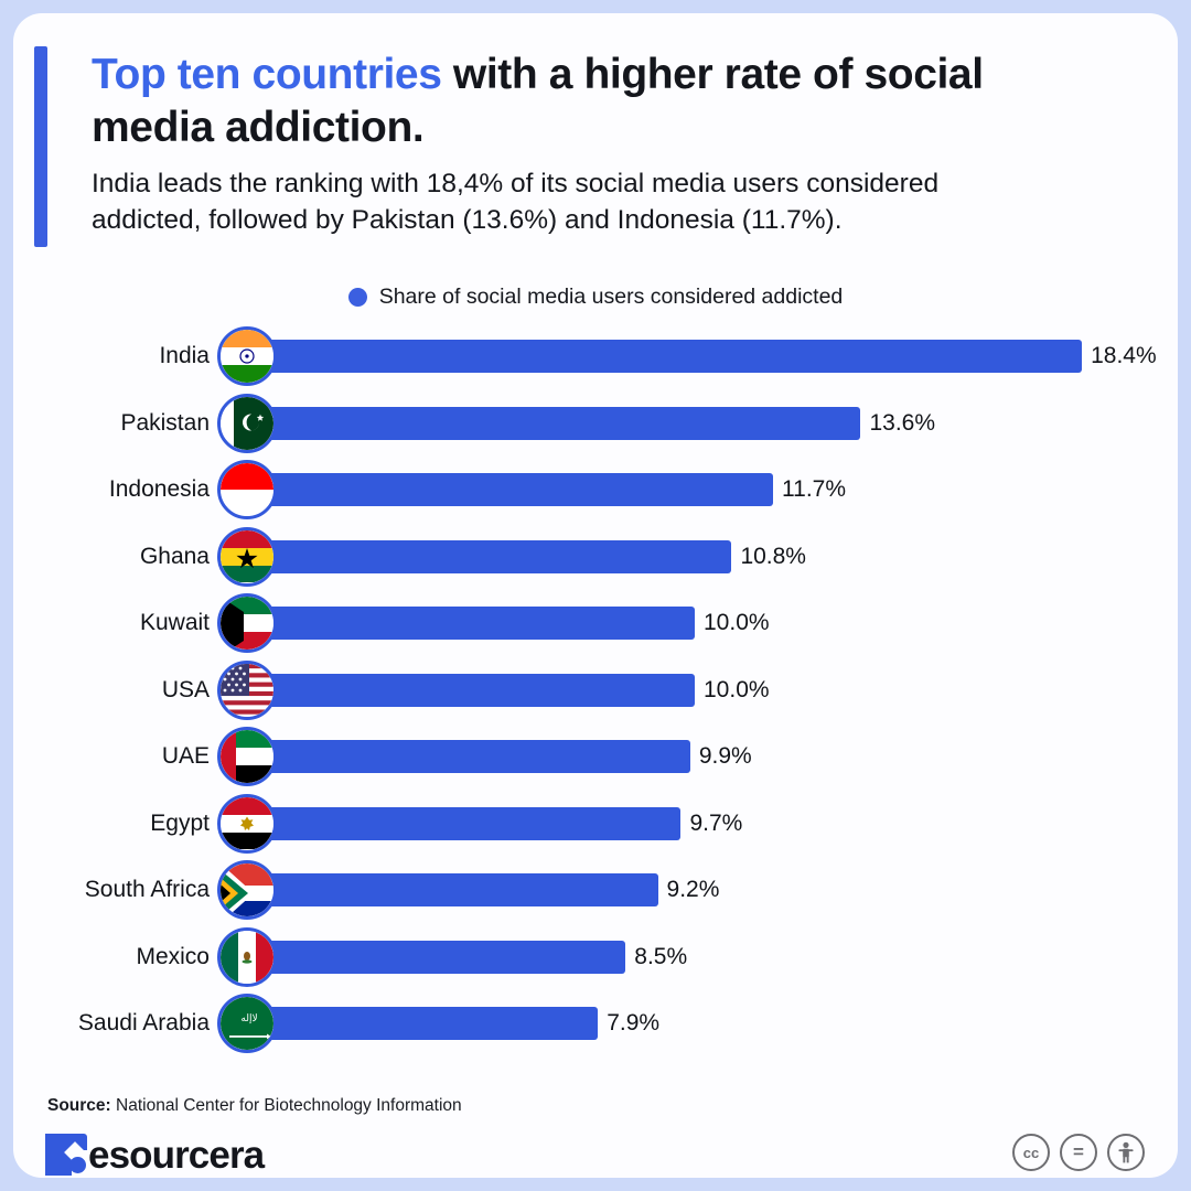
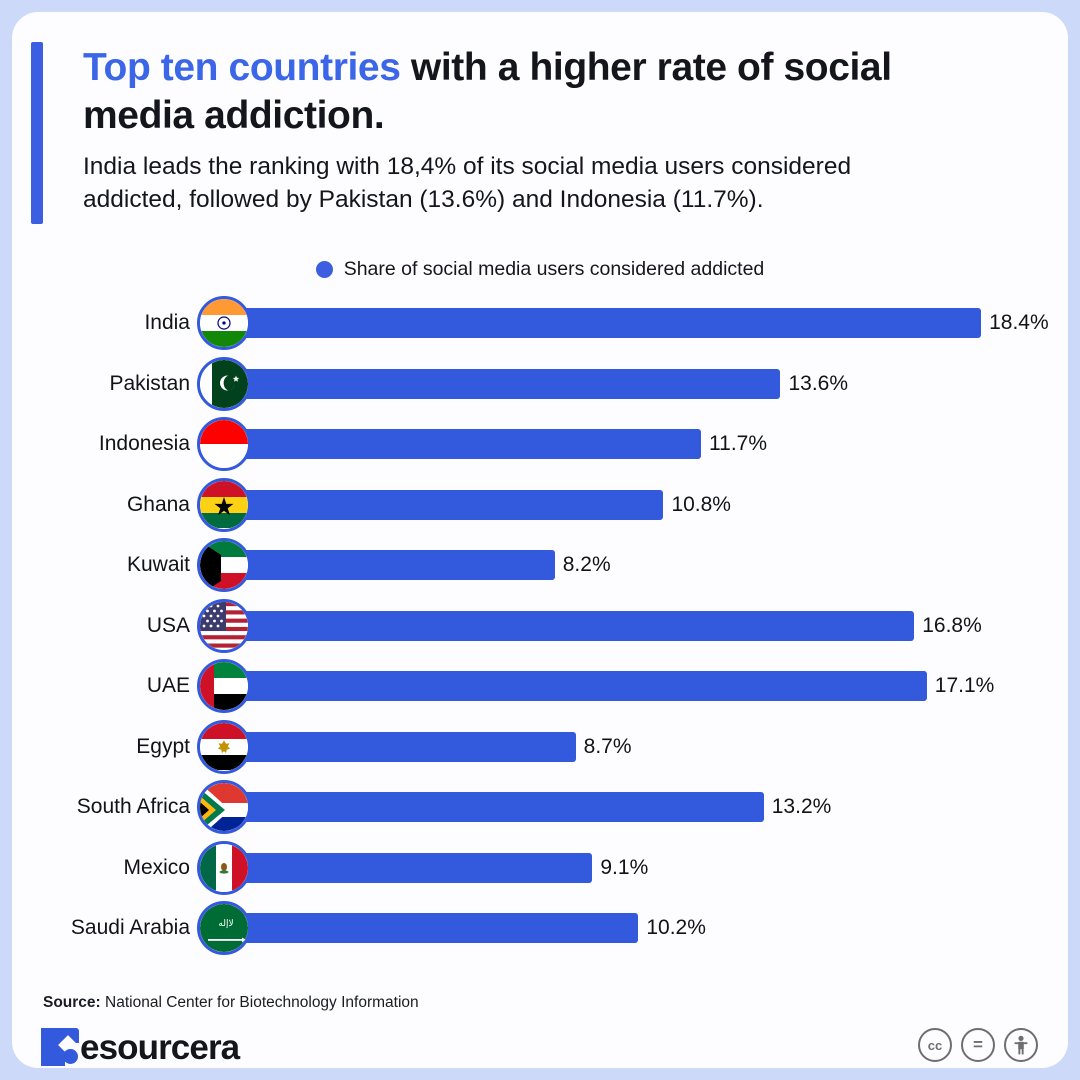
Kuwait: 10.0% -> 8.2%
USA: 10.0% -> 16.8%
UAE: 9.9% -> 17.1%
Egypt: 9.7% -> 8.7%
South Africa: 9.2% -> 13.2%
Mexico: 8.5% -> 9.1%
Saudi Arabia: 7.9% -> 10.2%
